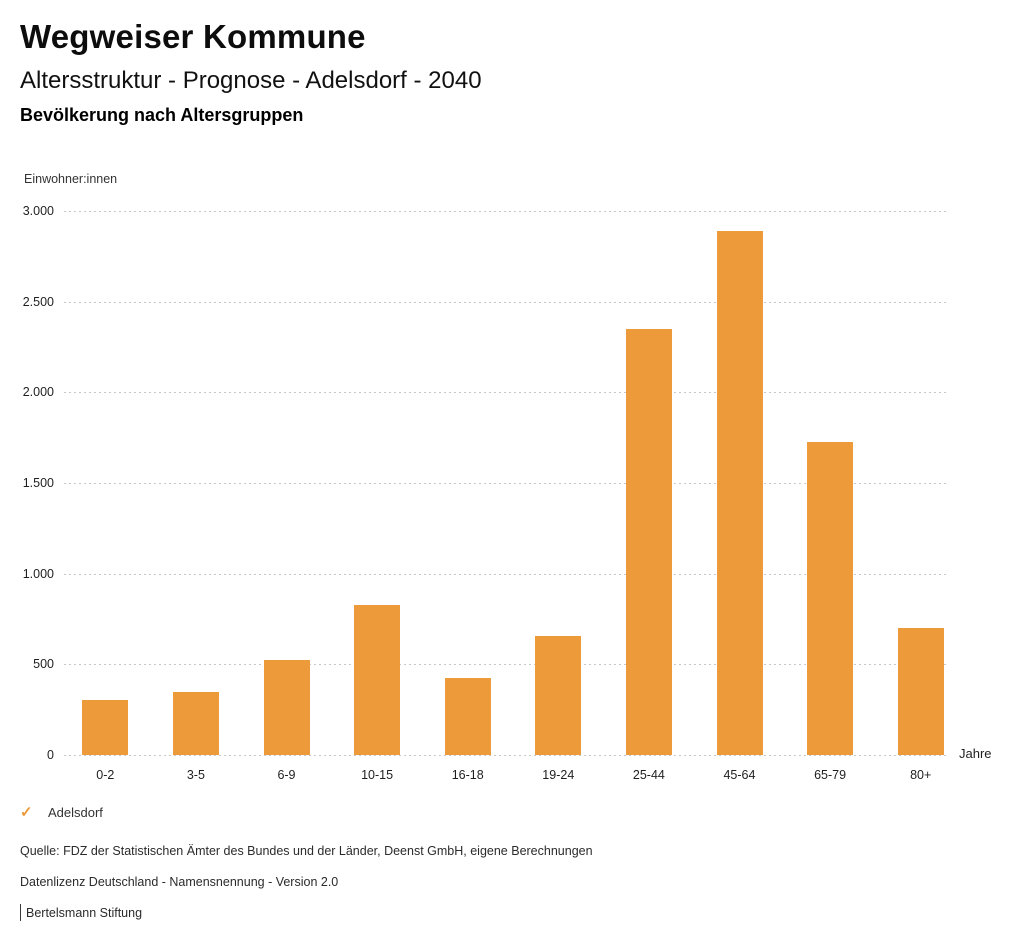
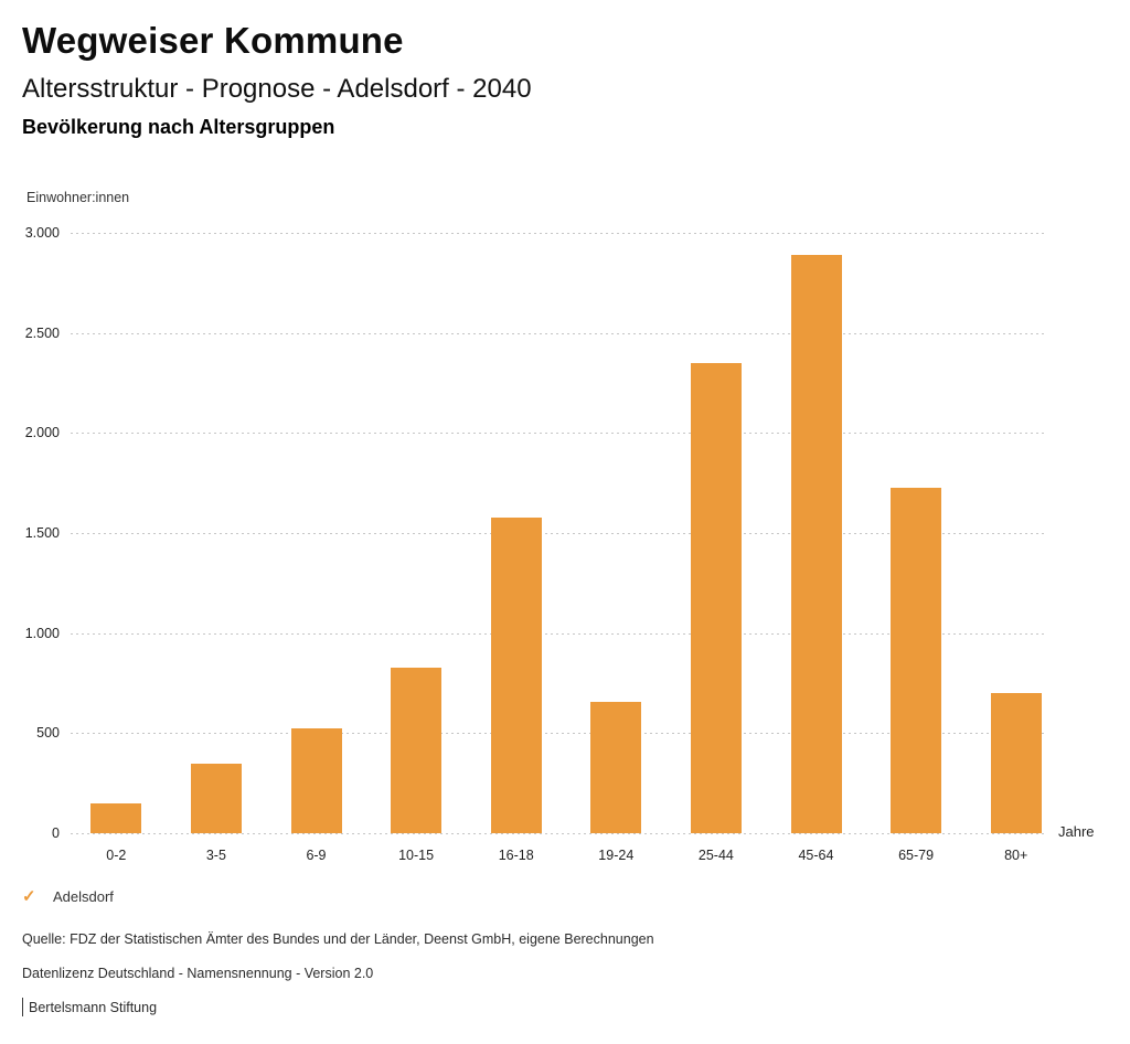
0-2: 300 -> 150
16-18: 420 -> 1580
